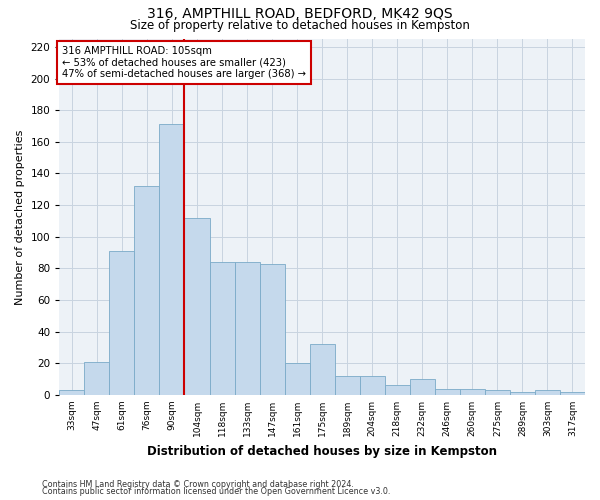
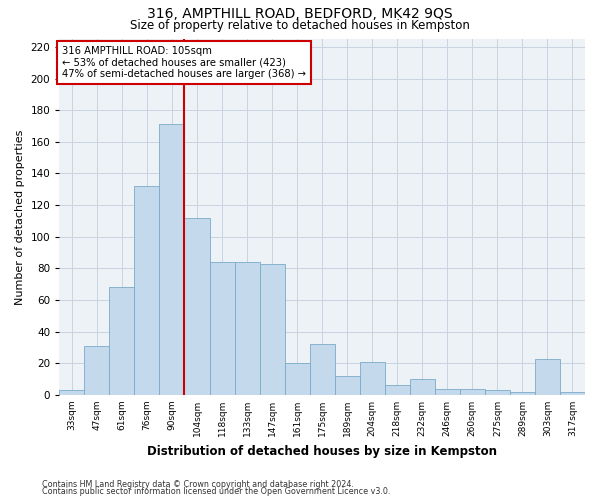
47sqm: 21 -> 31
61sqm: 91 -> 68
204sqm: 12 -> 21
303sqm: 3 -> 23
